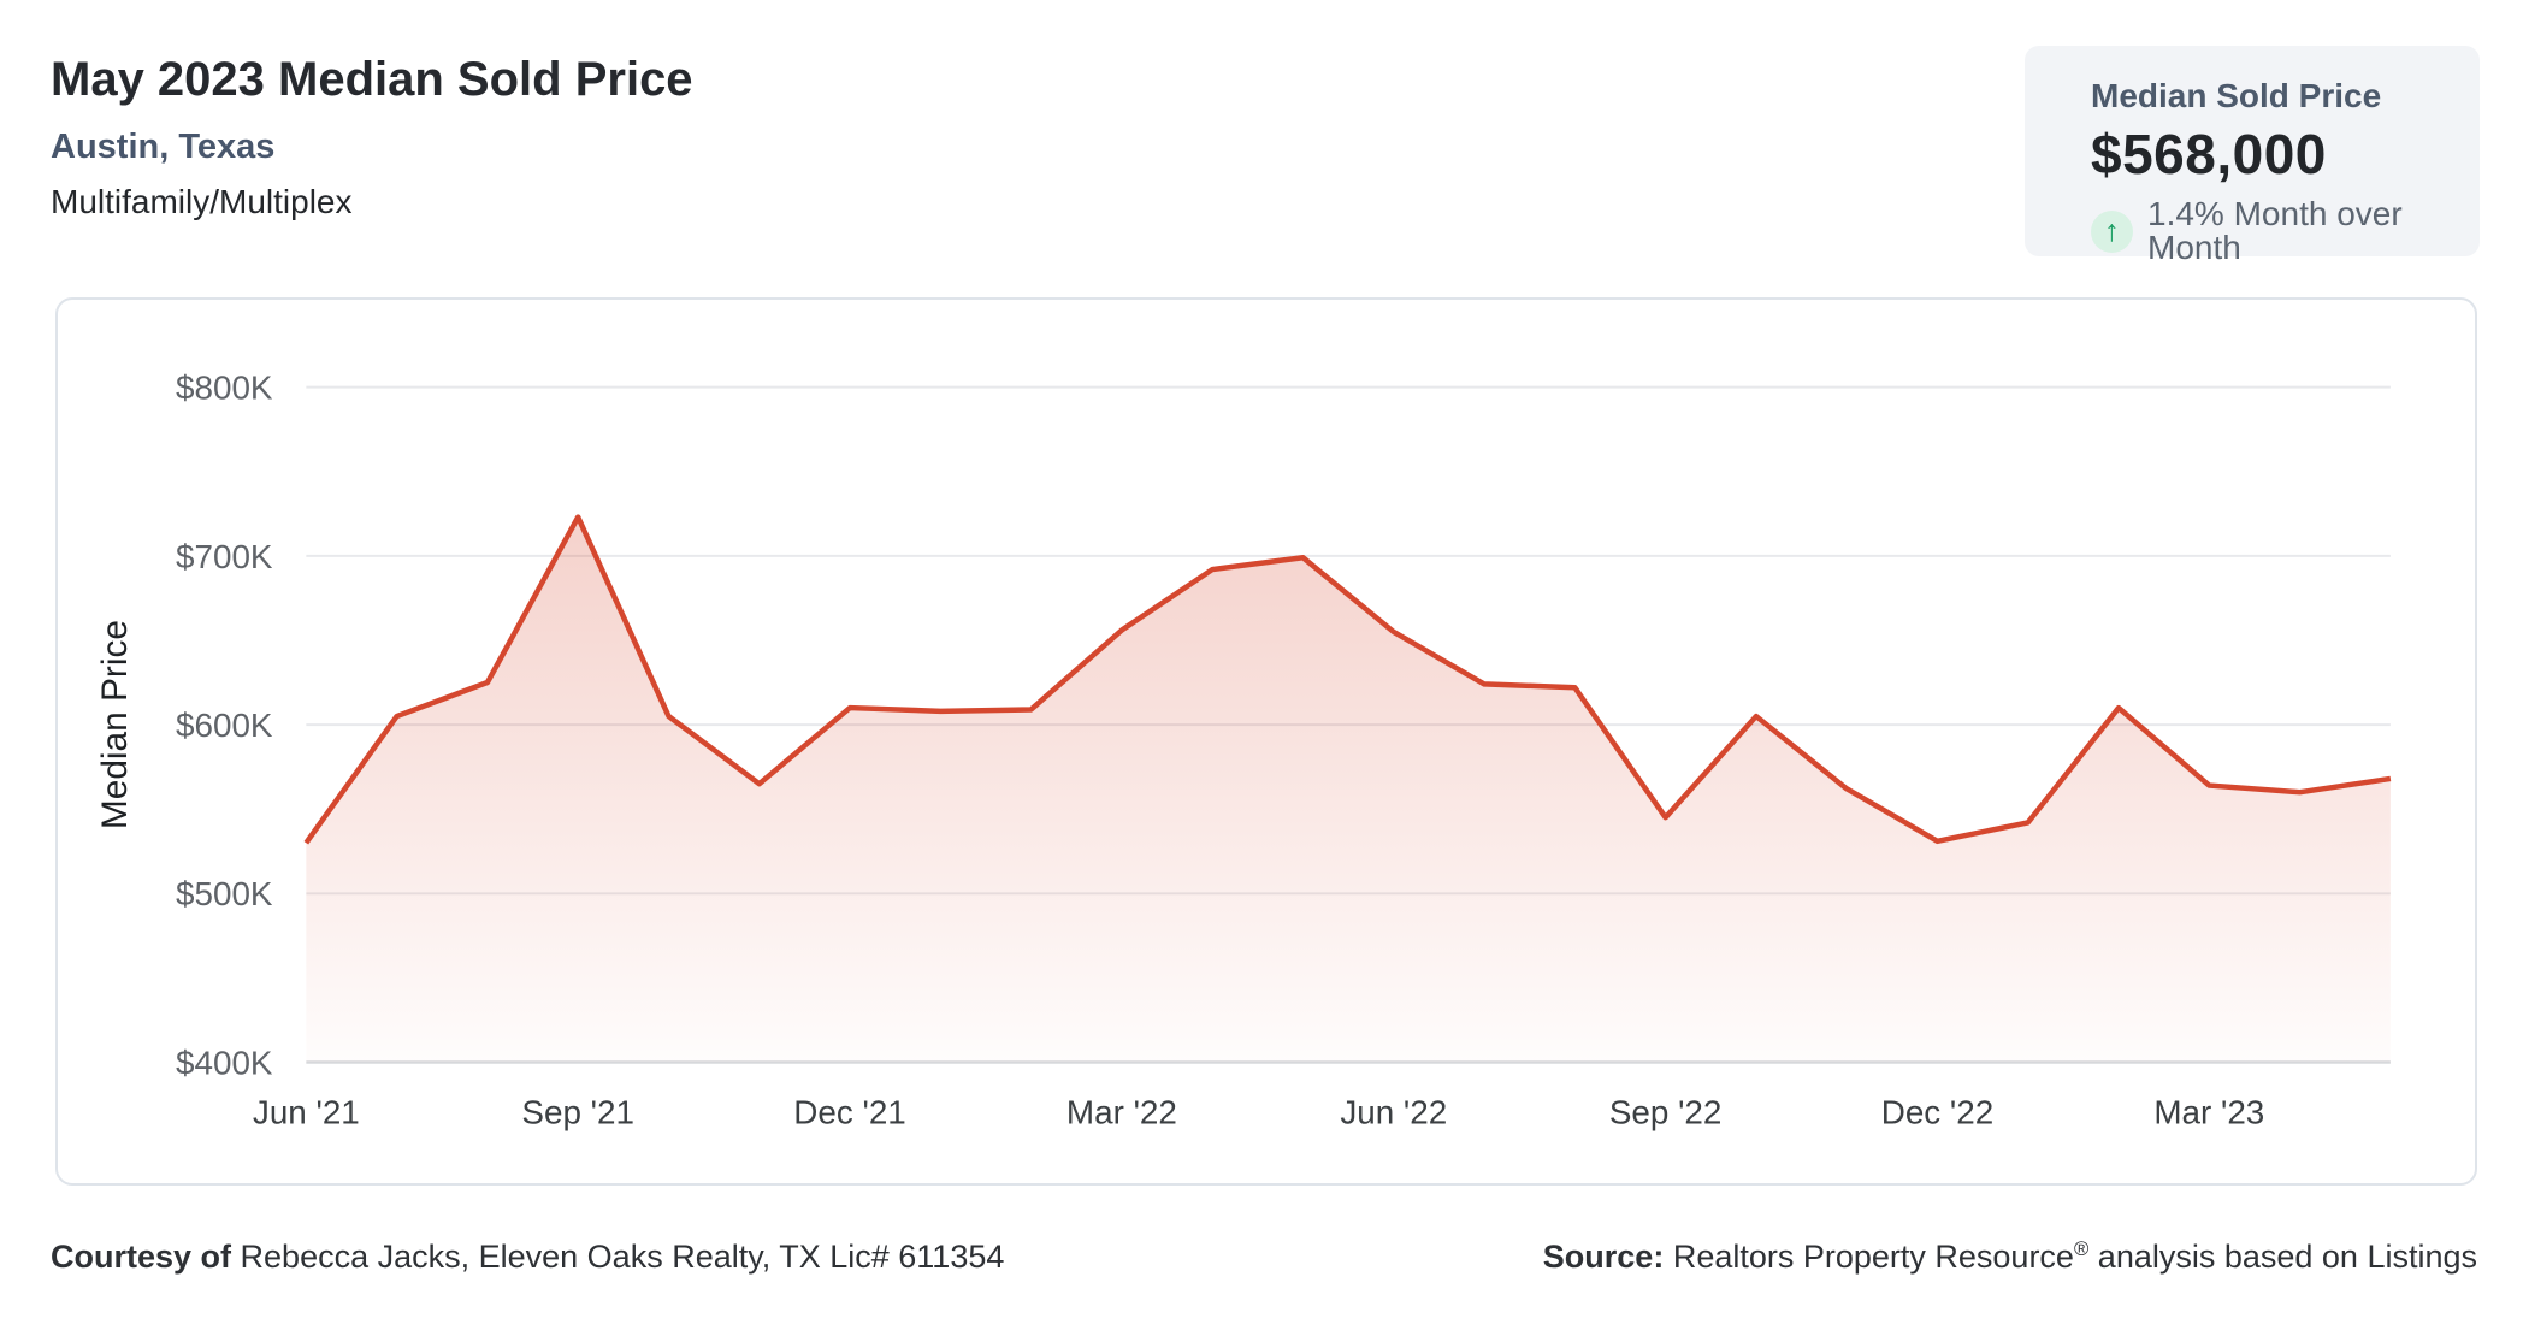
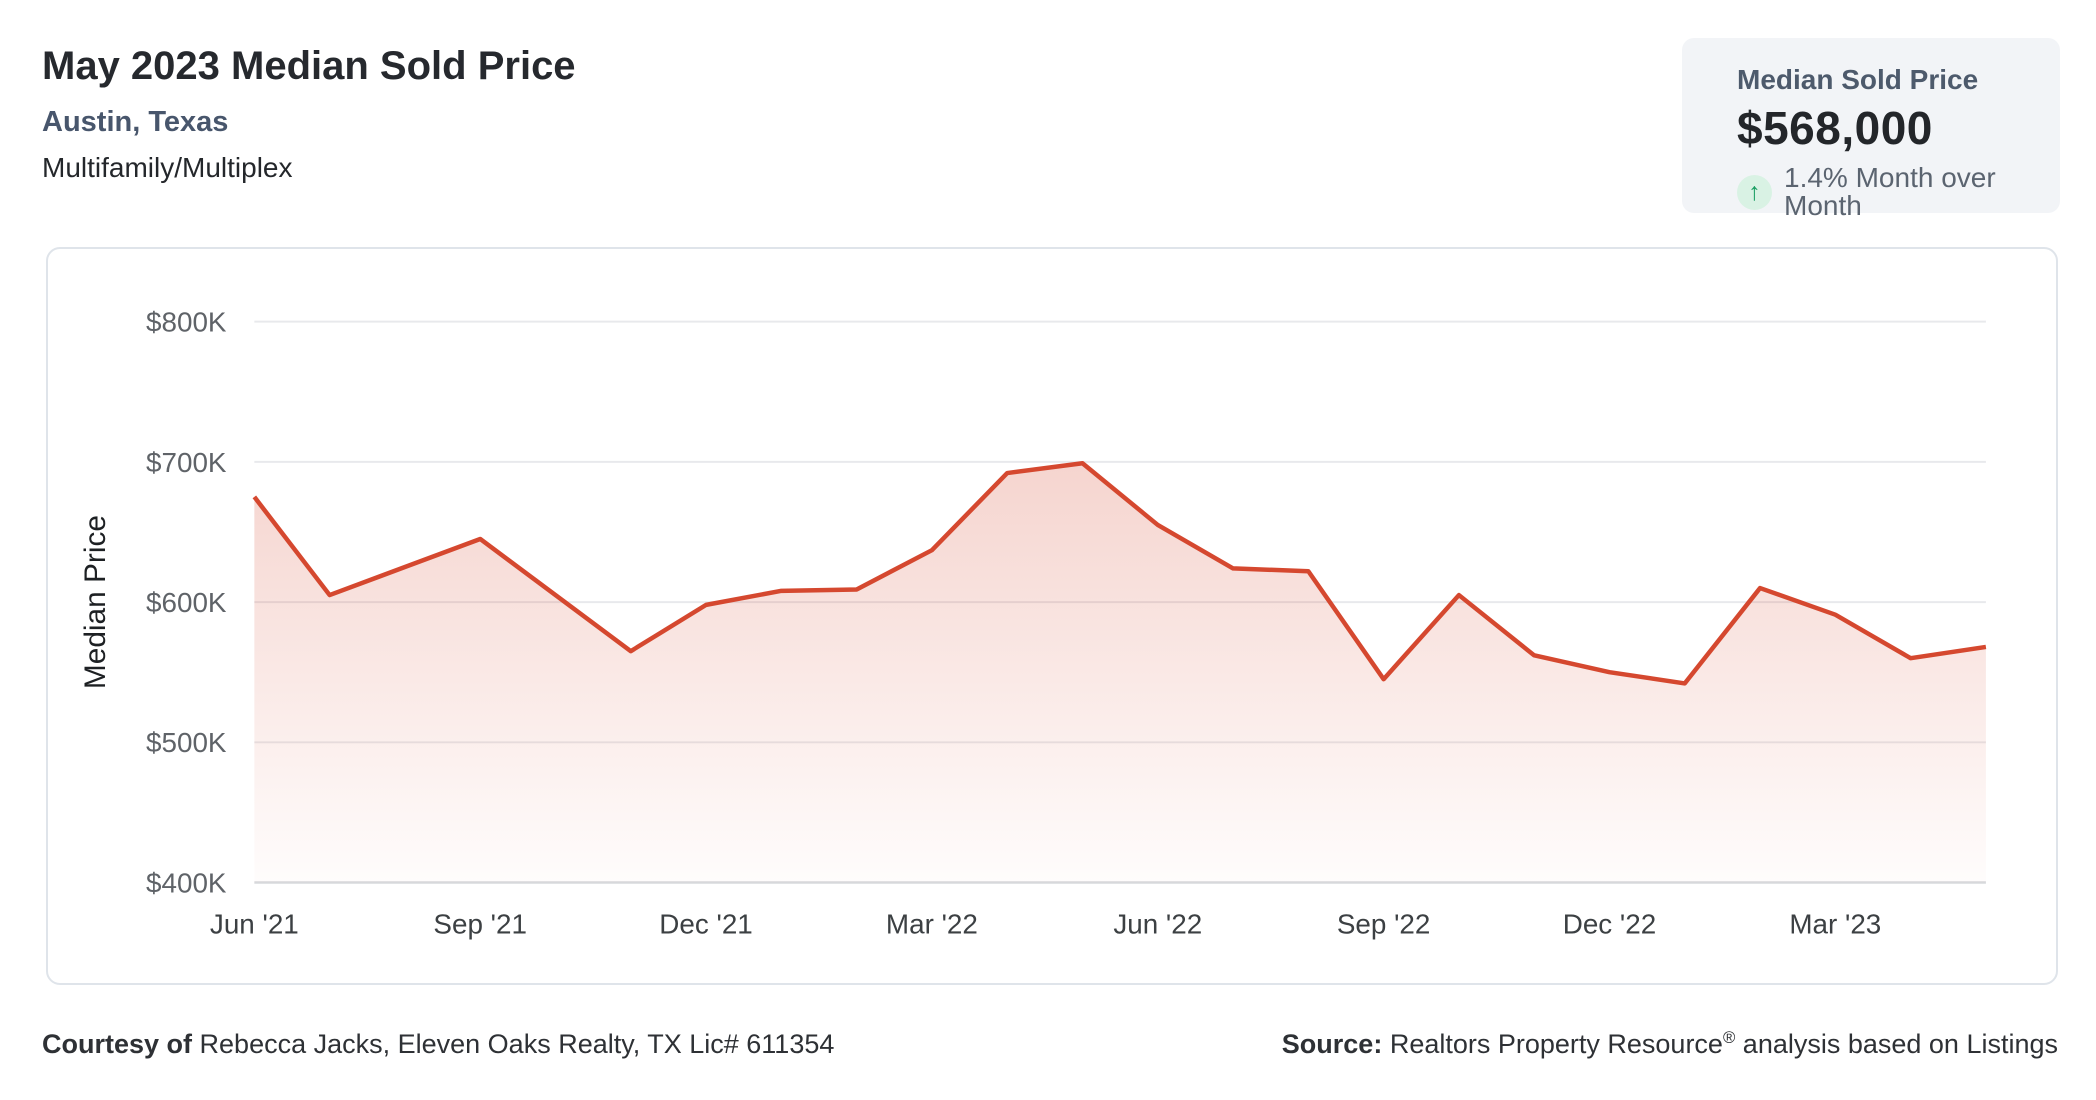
Jun '21: $530K -> $675K
Sep '21: $723K -> $645K
Dec '21: $610K -> $598K
Mar '22: $656K -> $637K
Dec '22: $531K -> $550K
Mar '23: $564K -> $591K
